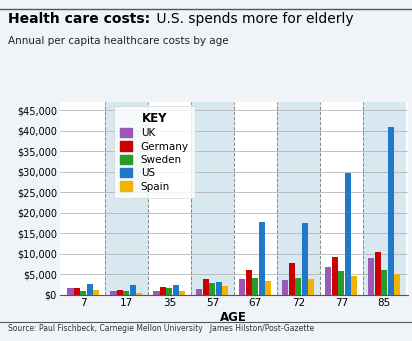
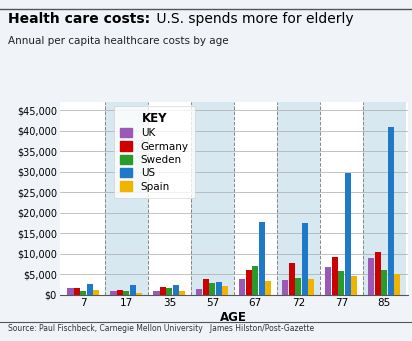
Sweden/67: $4,200 -> $7,000
